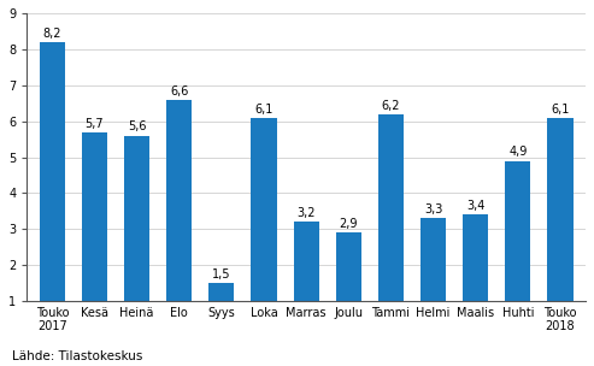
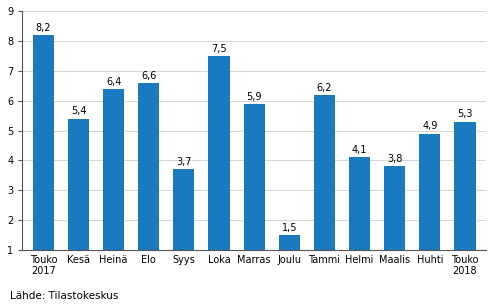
Kesä: 5,7 -> 5,4
Heinä: 5,6 -> 6,4
Syys: 1,5 -> 3,7
Loka: 6,1 -> 7,5
Marras: 3,2 -> 5,9
Joulu: 2,9 -> 1,5
Helmi: 3,3 -> 4,1
Maalis: 3,4 -> 3,8
Touko 2018: 6,1 -> 5,3
